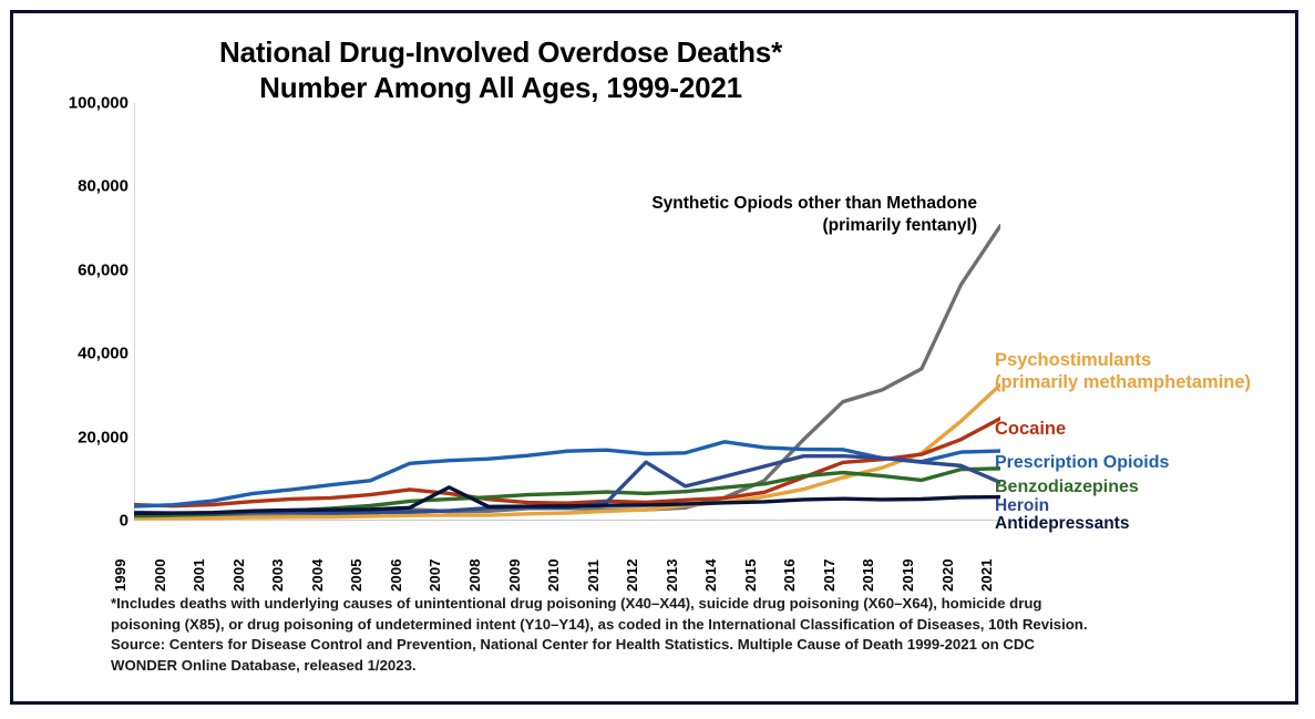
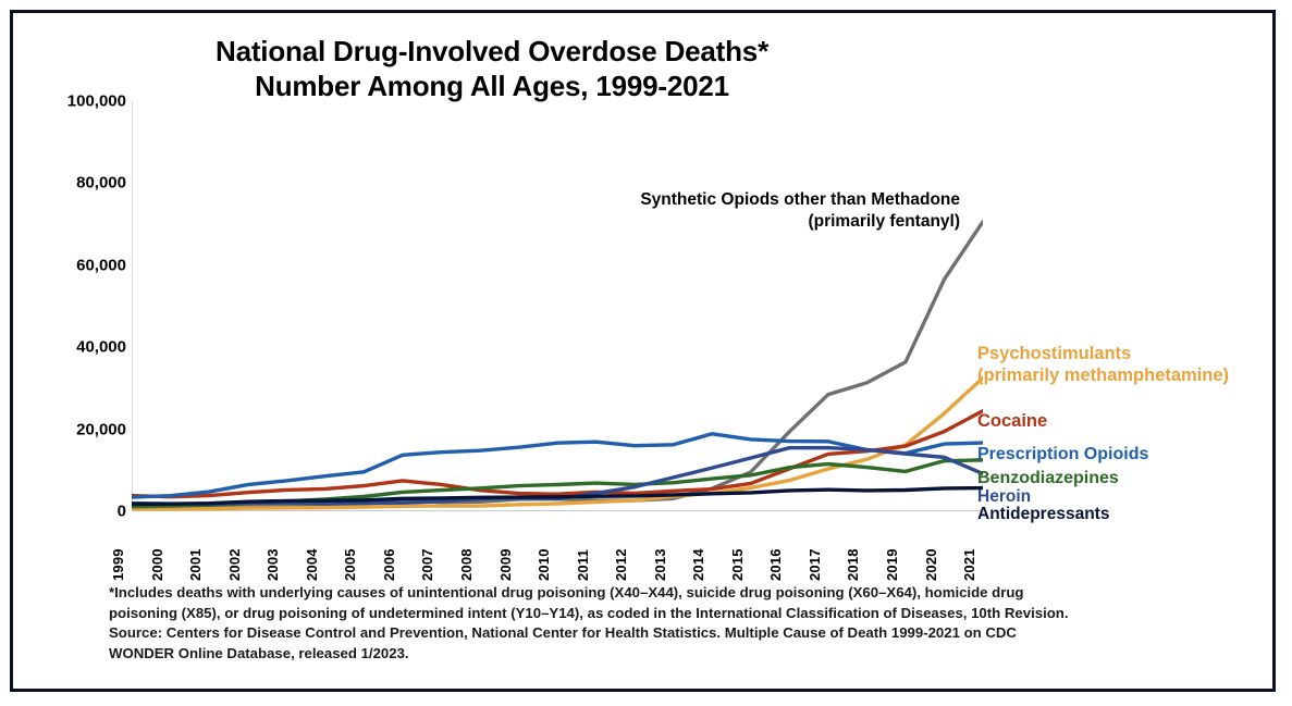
Antidepressants/2007: 8000 -> 3000
Heroin/2012: 14000 -> 6000
